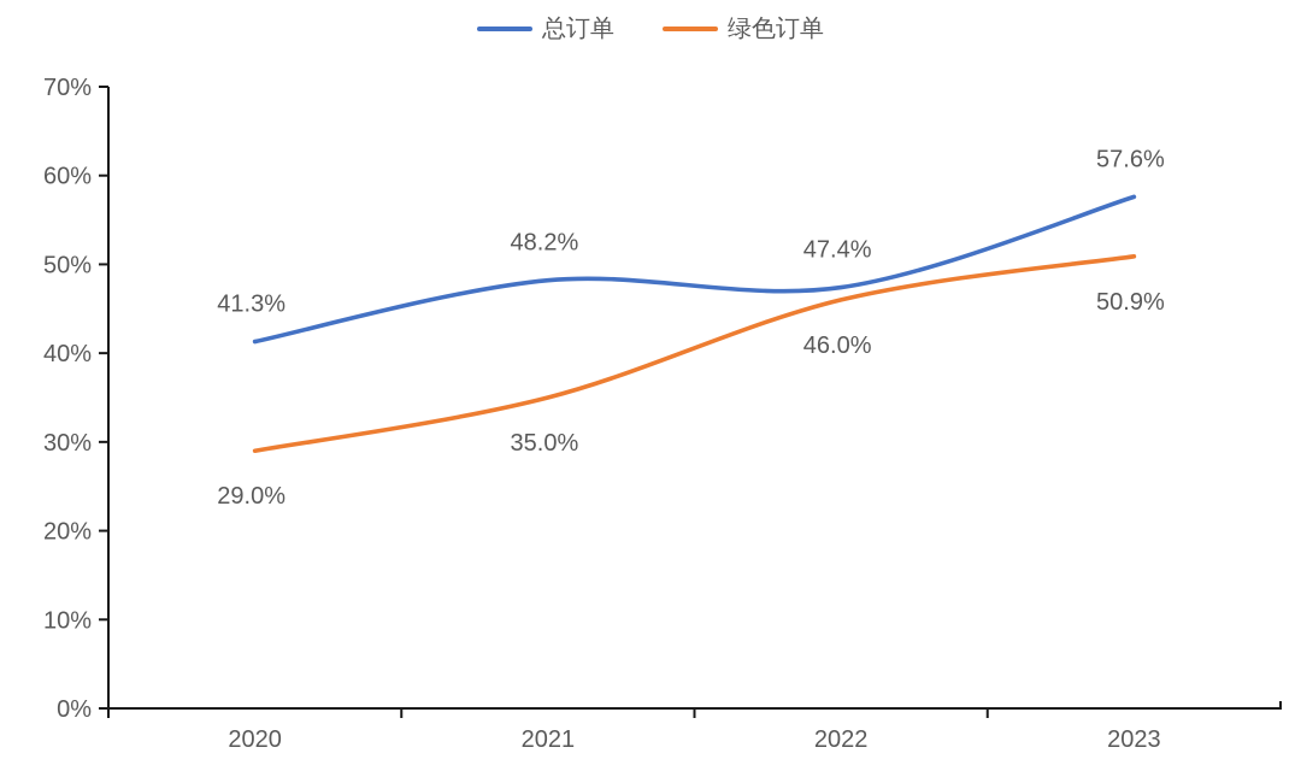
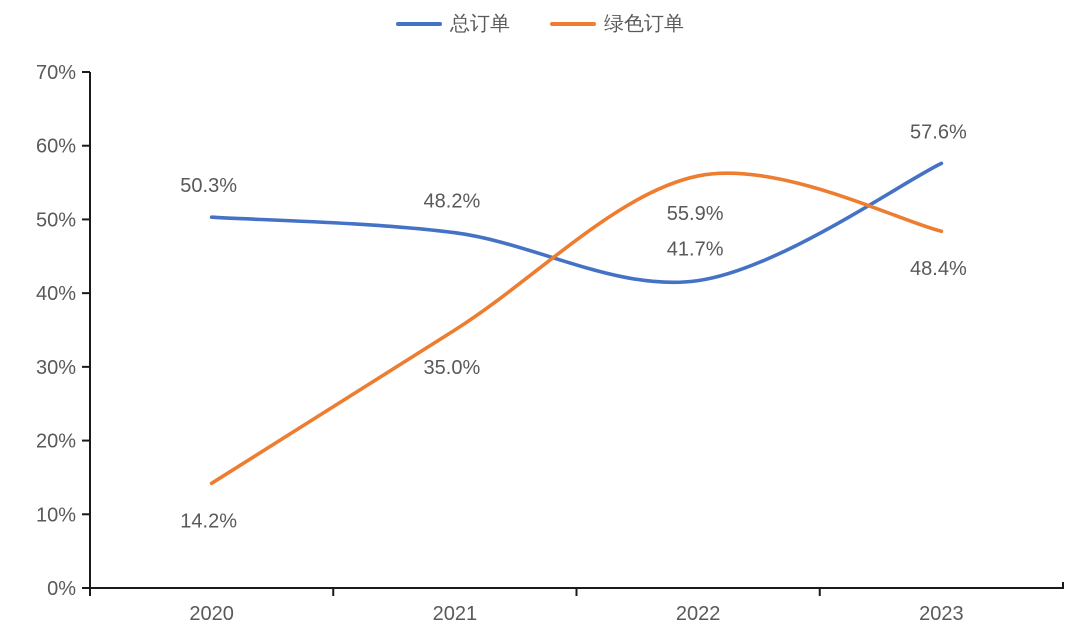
总订单/2020: 41.3% -> 50.3%
绿色订单/2020: 29.0% -> 14.2%
总订单/2022: 47.4% -> 41.7%
绿色订单/2022: 46.0% -> 55.9%
绿色订单/2023: 50.9% -> 48.4%
